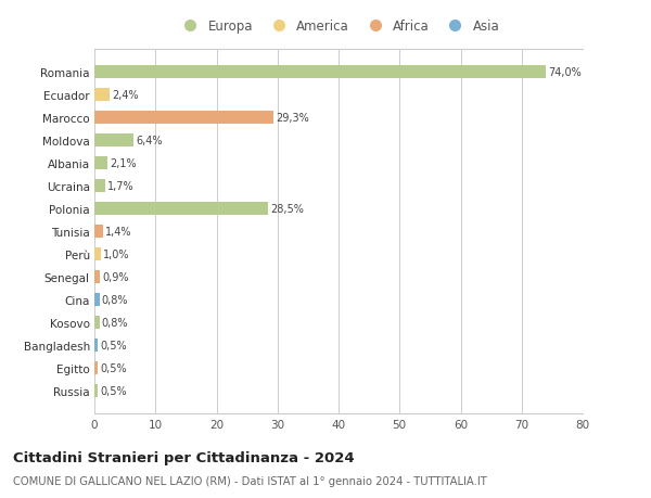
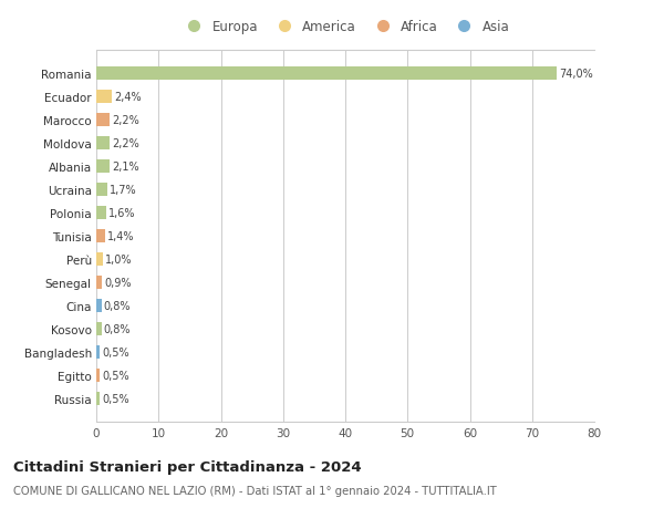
Marocco: 29,3% -> 2,2%
Moldova: 6,4% -> 2,2%
Polonia: 28,5% -> 1,6%
